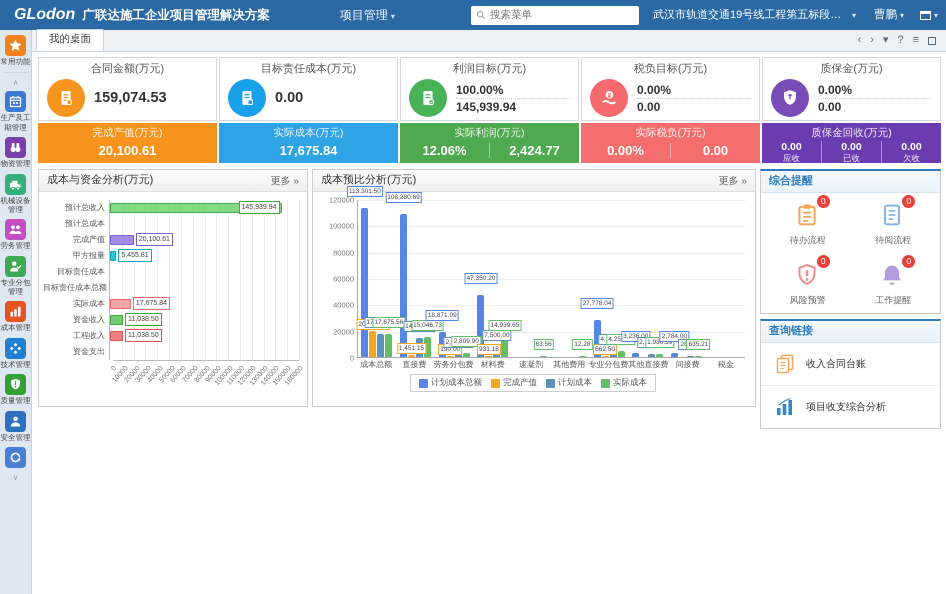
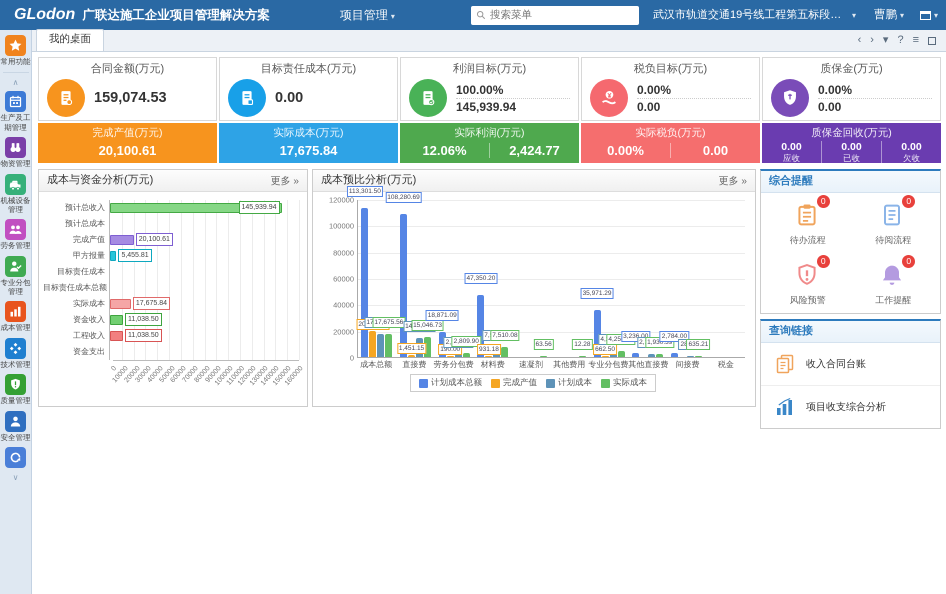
成本预比分析(万元)/实际成本/材料费: 14,939.65 -> 7,510.08
成本预比分析(万元)/计划成本总额/专业分包费: 27,778.04 -> 35,971.29
